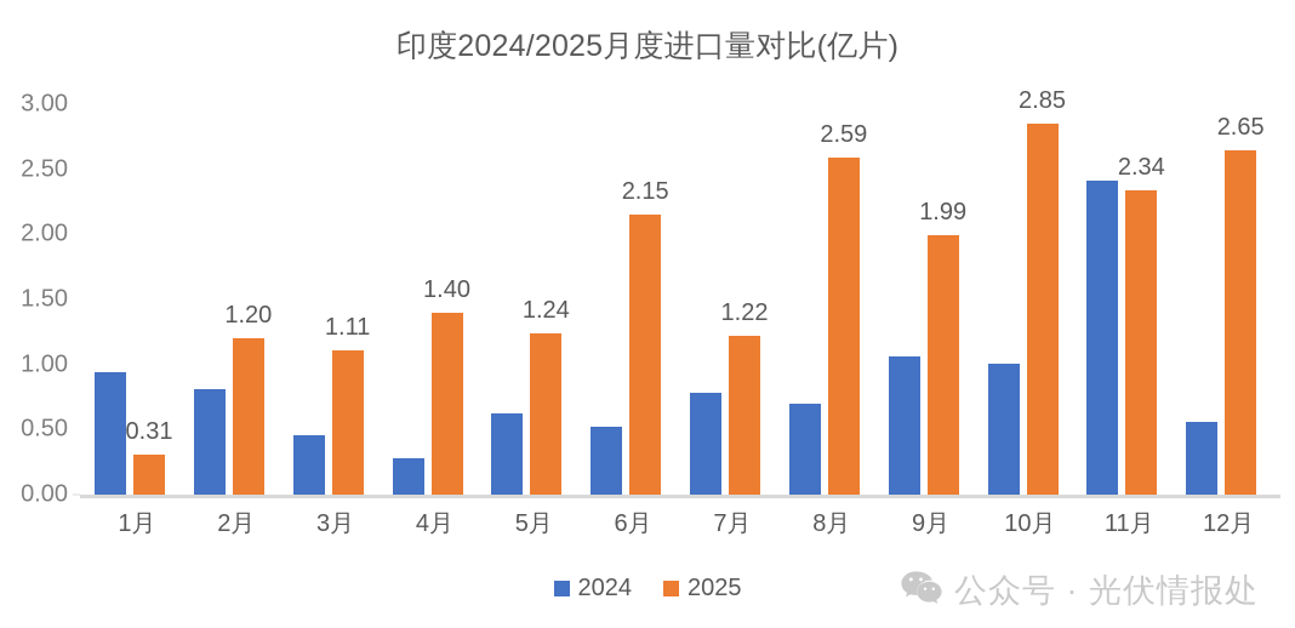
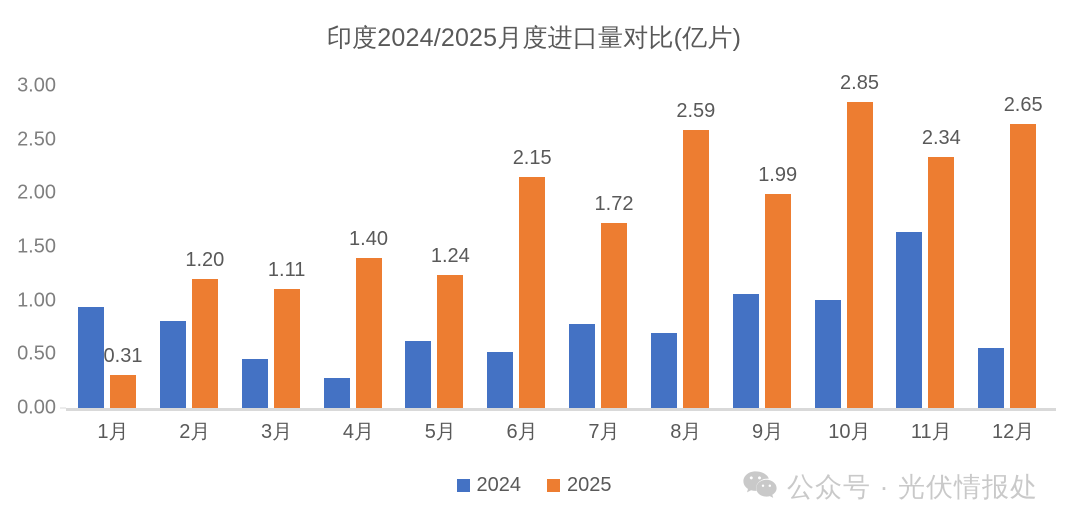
2025/7月: 1.22 -> 1.72
2024/11月: 2.41 -> 1.64
